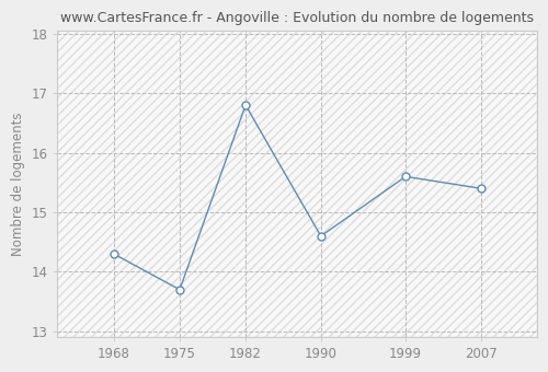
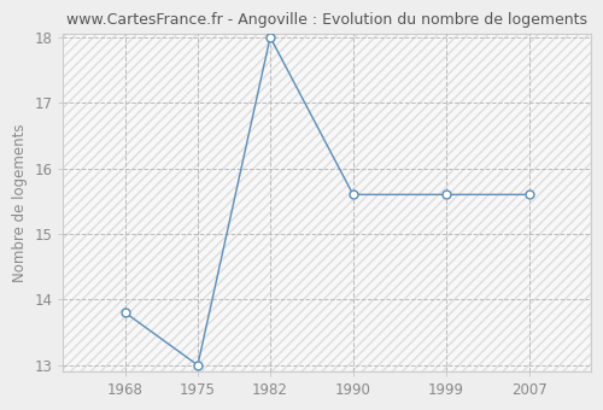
1968: 14.3 -> 13.8
1975: 13.7 -> 13.0
1982: 16.8 -> 18.0
1990: 14.6 -> 15.6
2007: 15.4 -> 15.6
